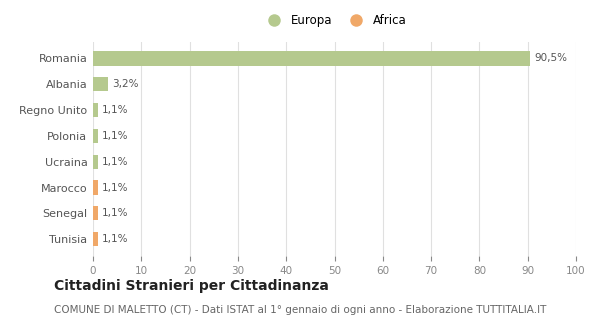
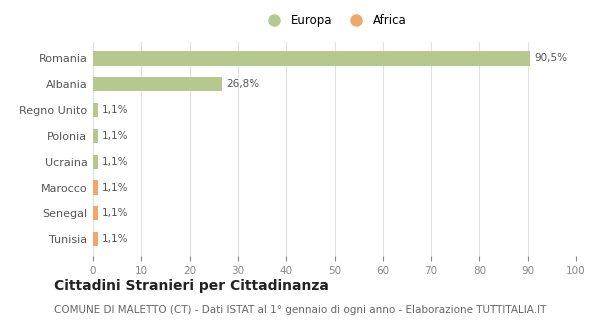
Albania: 3,2% -> 26,8%
